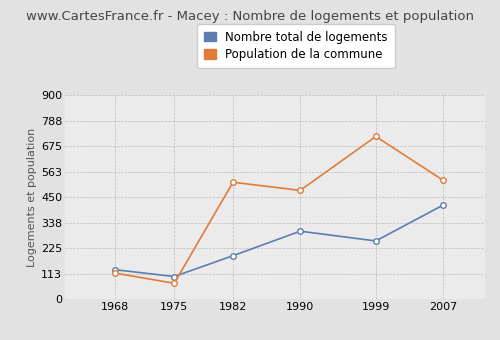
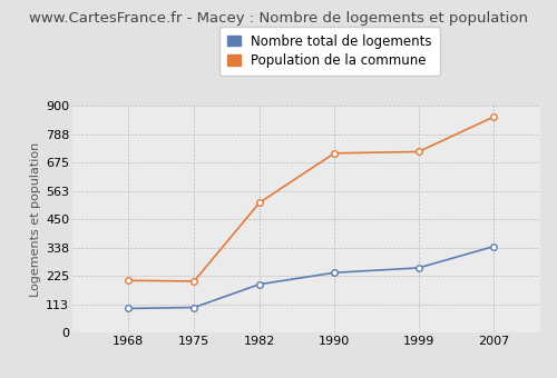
Nombre total de logements/1968: 130 -> 96
Population de la commune/1968: 115 -> 207
Population de la commune/1975: 70 -> 204
Nombre total de logements/1990: 300 -> 238
Population de la commune/1990: 480 -> 712
Nombre total de logements/2007: 415 -> 342
Population de la commune/2007: 525 -> 856
